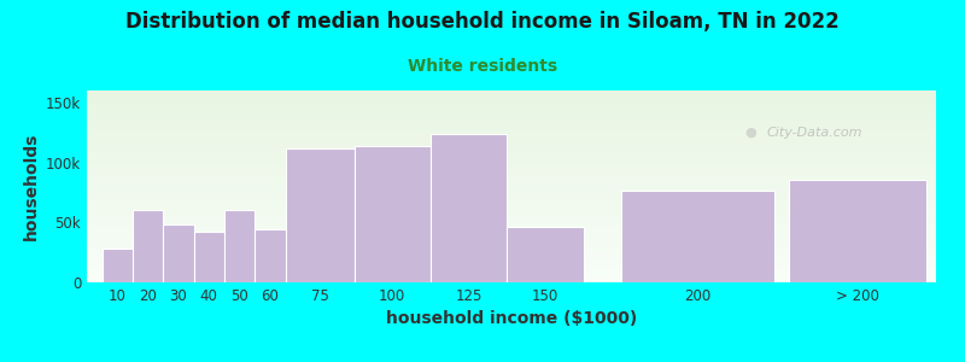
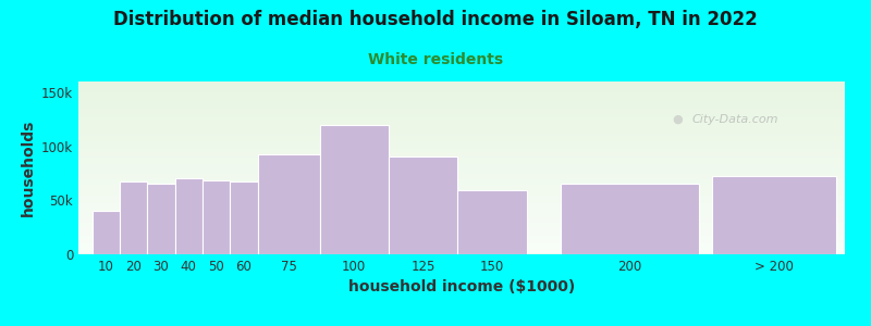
10: 28k -> 40k
20: 60k -> 67k
30: 48k -> 65k
40: 42k -> 70k
50: 60k -> 68k
60: 44k -> 67k
75: 112k -> 93k
100: 114k -> 120k
125: 124k -> 91k
150: 46k -> 59k
200: 76k -> 65k
> 200: 86k -> 72k
